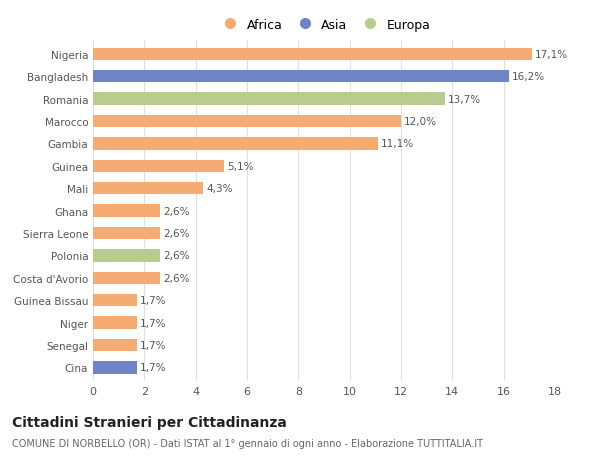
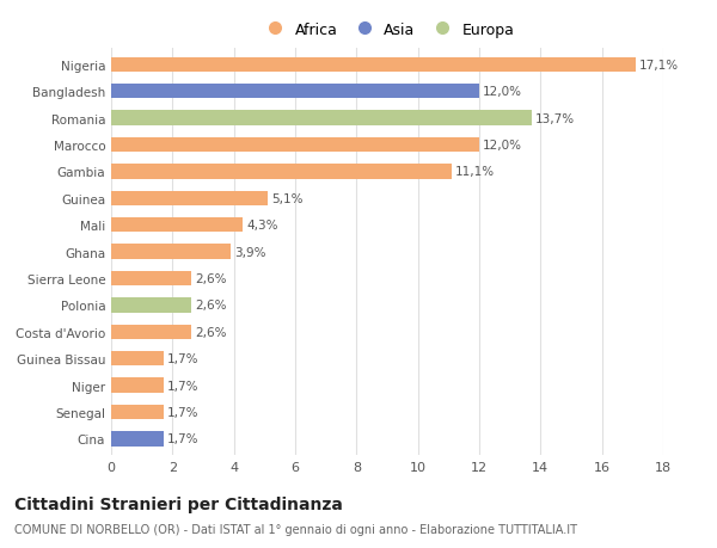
Bangladesh: 16,2% -> 12,0%
Ghana: 2,6% -> 3,9%
